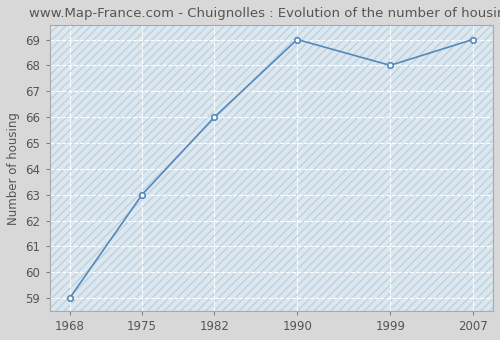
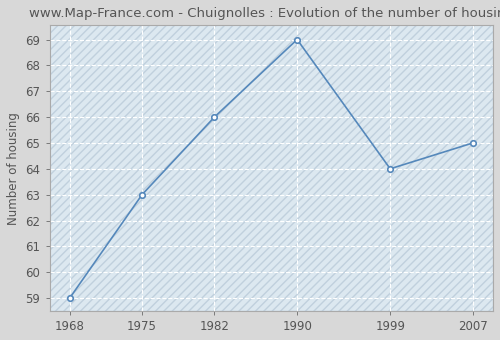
1999: 68 -> 64
2007: 69 -> 65
